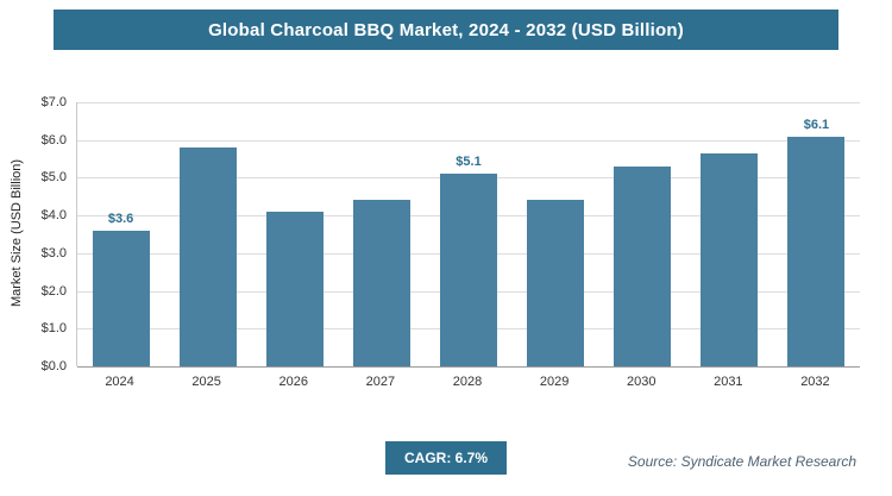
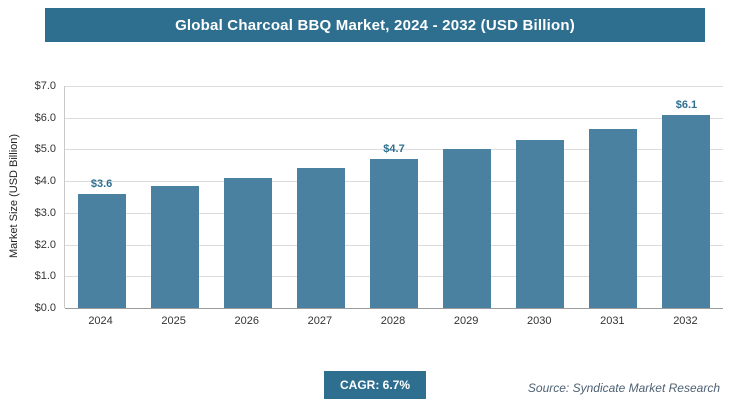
2025: $5.8 -> $3.9
2028: $5.1 -> $4.7
2029: $4.4 -> $5.0
